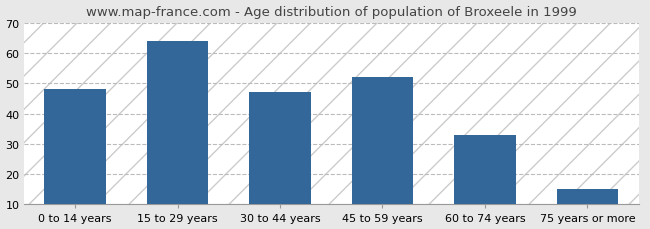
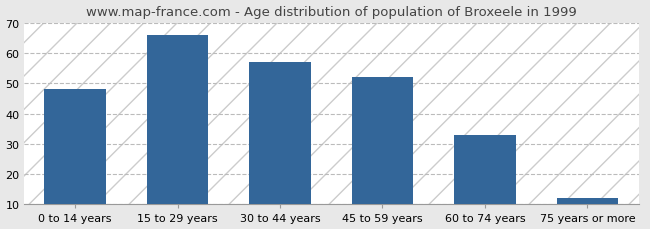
15 to 29 years: 64 -> 66
30 to 44 years: 47 -> 57
75 years or more: 15 -> 12
